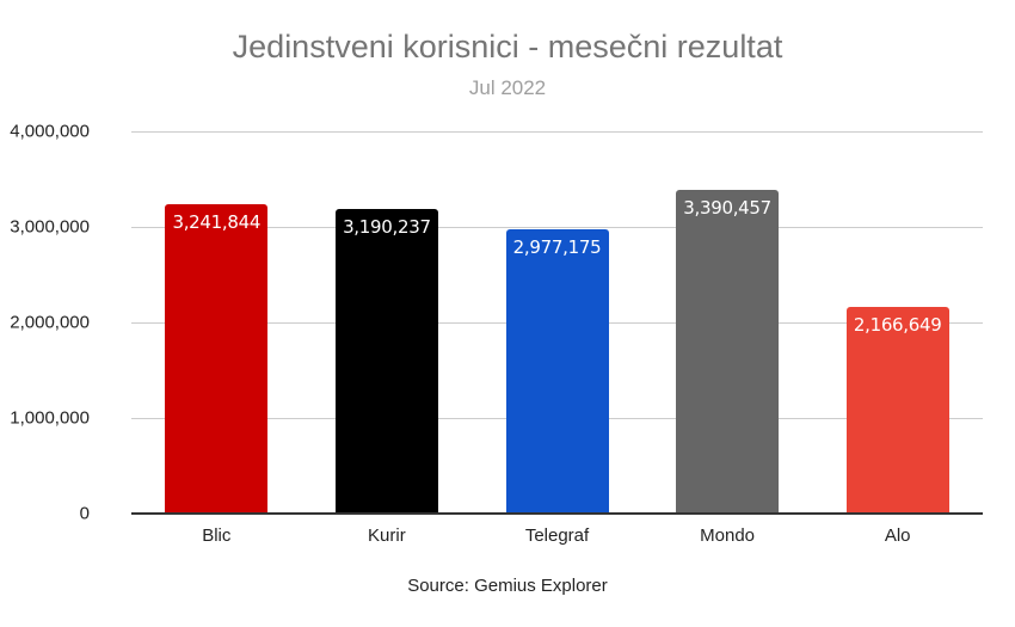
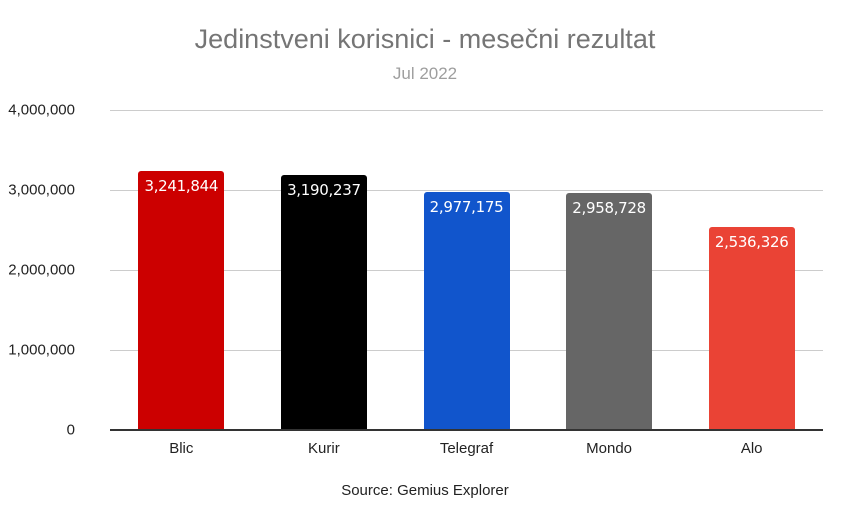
Mondo: 3,390,457 -> 2,958,728
Alo: 2,166,649 -> 2,536,326
